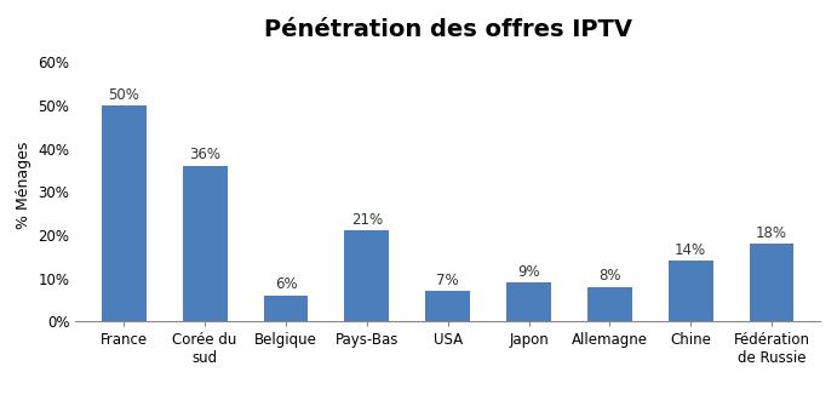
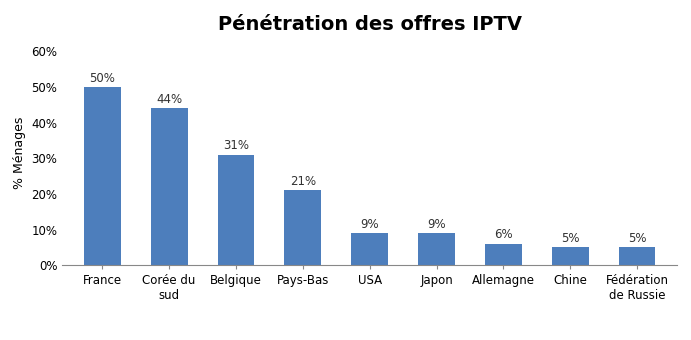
Corée du sud: 36% -> 44%
Belgique: 6% -> 31%
USA: 7% -> 9%
Allemagne: 8% -> 6%
Chine: 14% -> 5%
Fédération de Russie: 18% -> 5%
